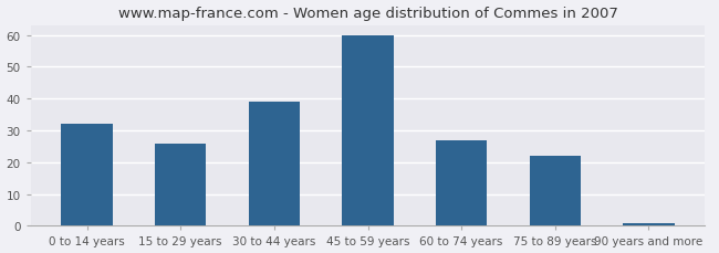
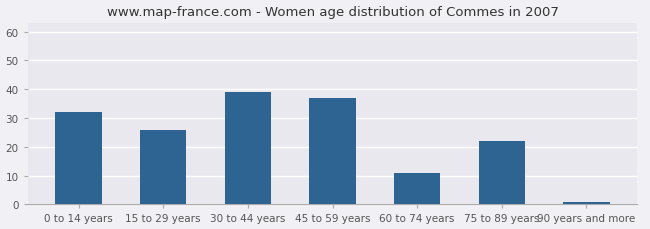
45 to 59 years: 60 -> 37
60 to 74 years: 27 -> 11
